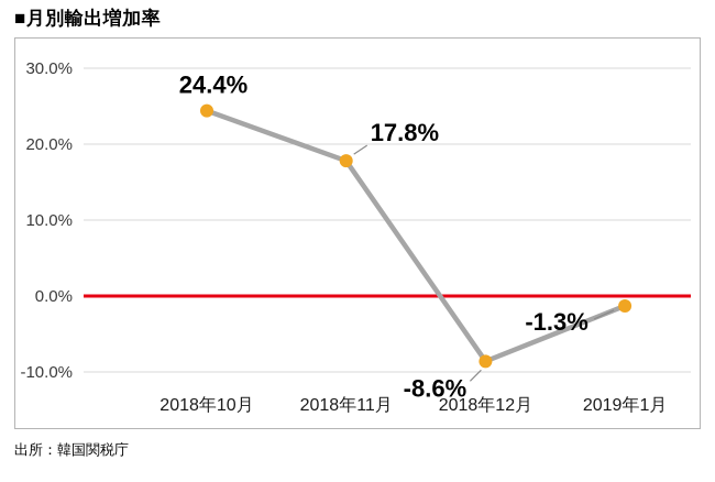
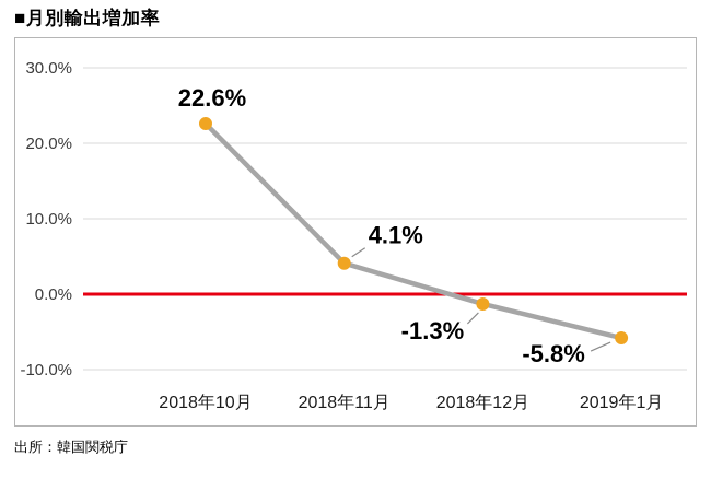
2018年10月: 24.4% -> 22.6%
2018年11月: 17.8% -> 4.1%
2018年12月: -8.6% -> -1.3%
2019年1月: -1.3% -> -5.8%
